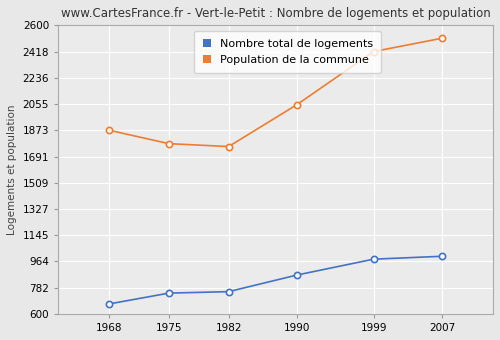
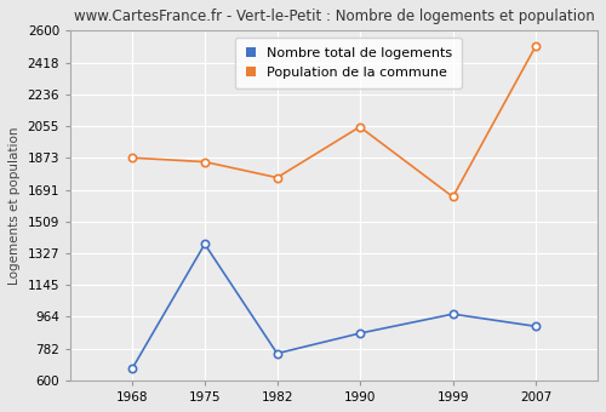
Nombre total de logements/1975: 740 -> 1380
Population de la commune/1975: 1780 -> 1850
Population de la commune/1999: 2420 -> 1650
Nombre total de logements/2007: 1000 -> 910
